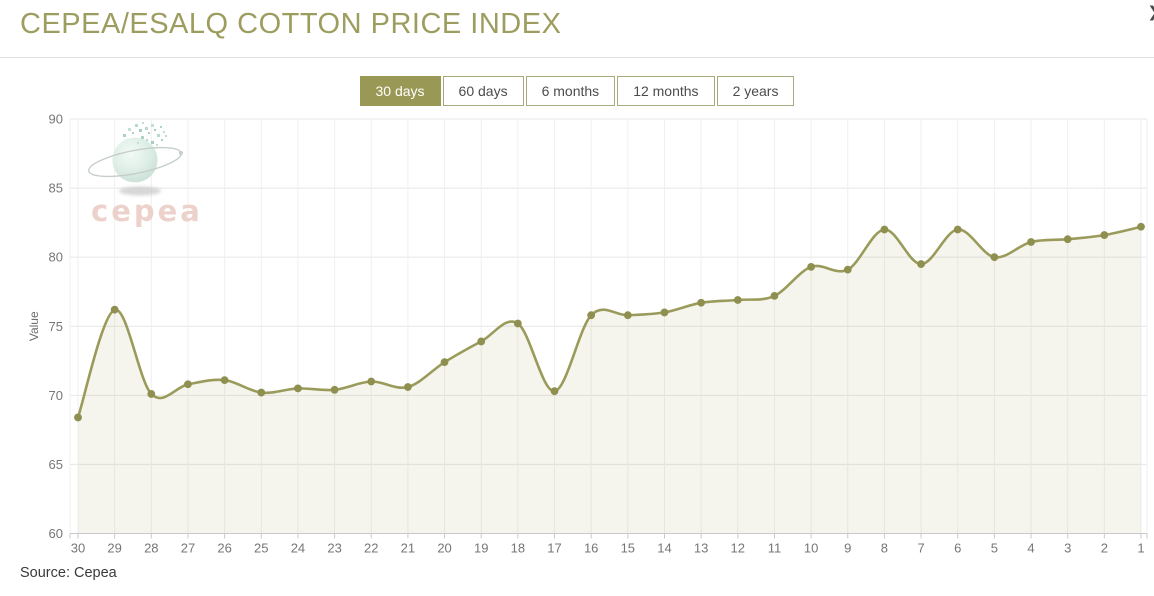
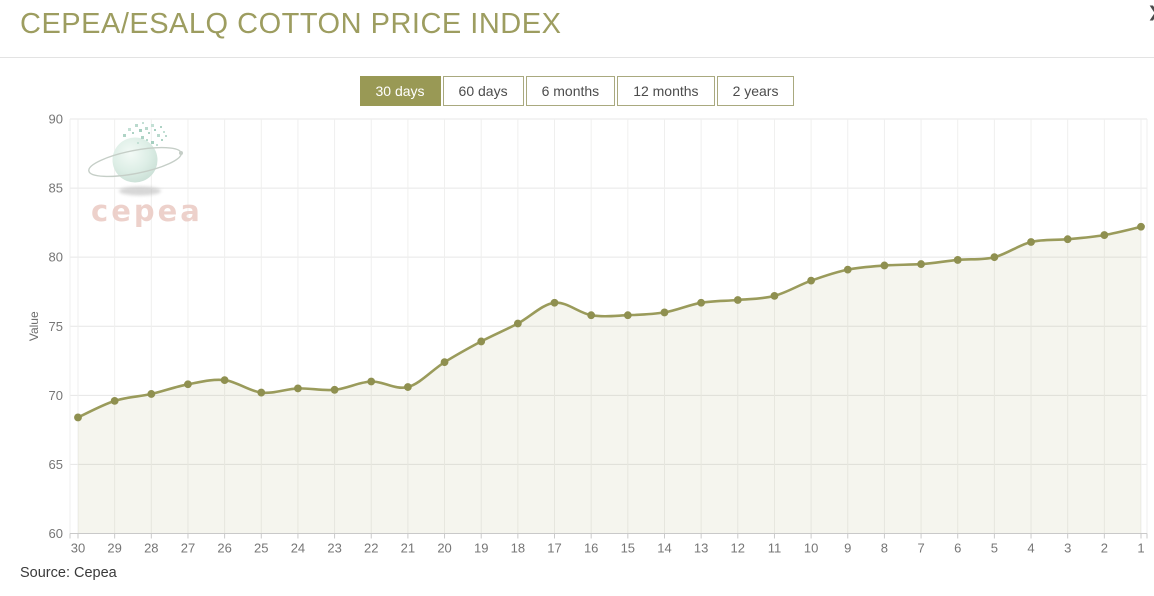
29: 76.2 -> 69.6
17: 70.3 -> 76.7
10: 79.3 -> 78.3
8: 82.0 -> 79.4
6: 82.0 -> 79.8
